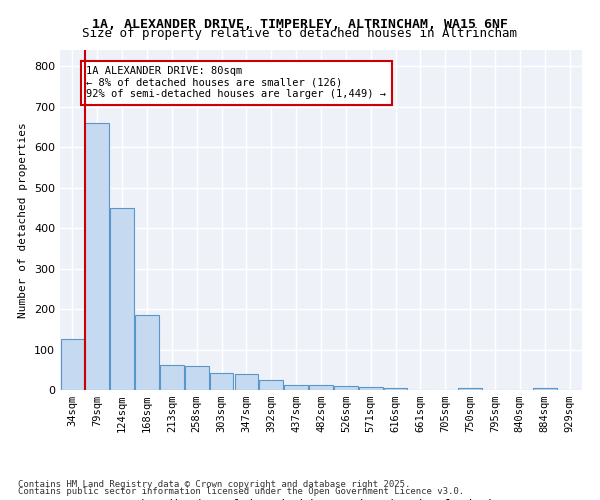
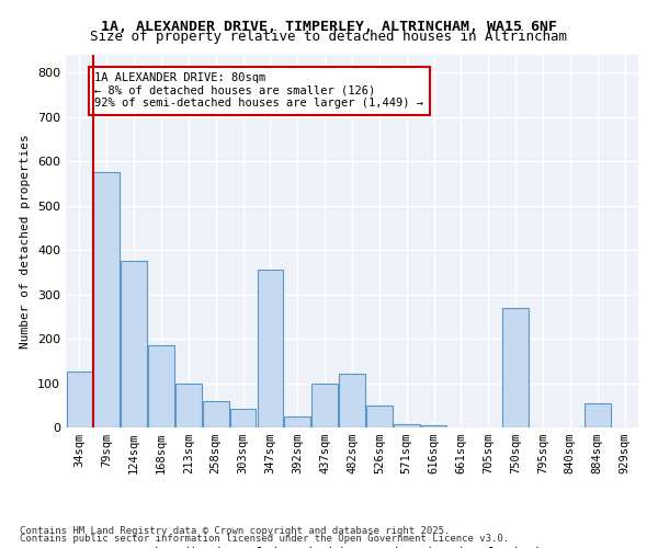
79sqm: 660 -> 575
124sqm: 450 -> 375
213sqm: 63 -> 100
347sqm: 40 -> 355
437sqm: 13 -> 100
482sqm: 13 -> 120
526sqm: 10 -> 50
750sqm: 5 -> 270
884sqm: 5 -> 55
